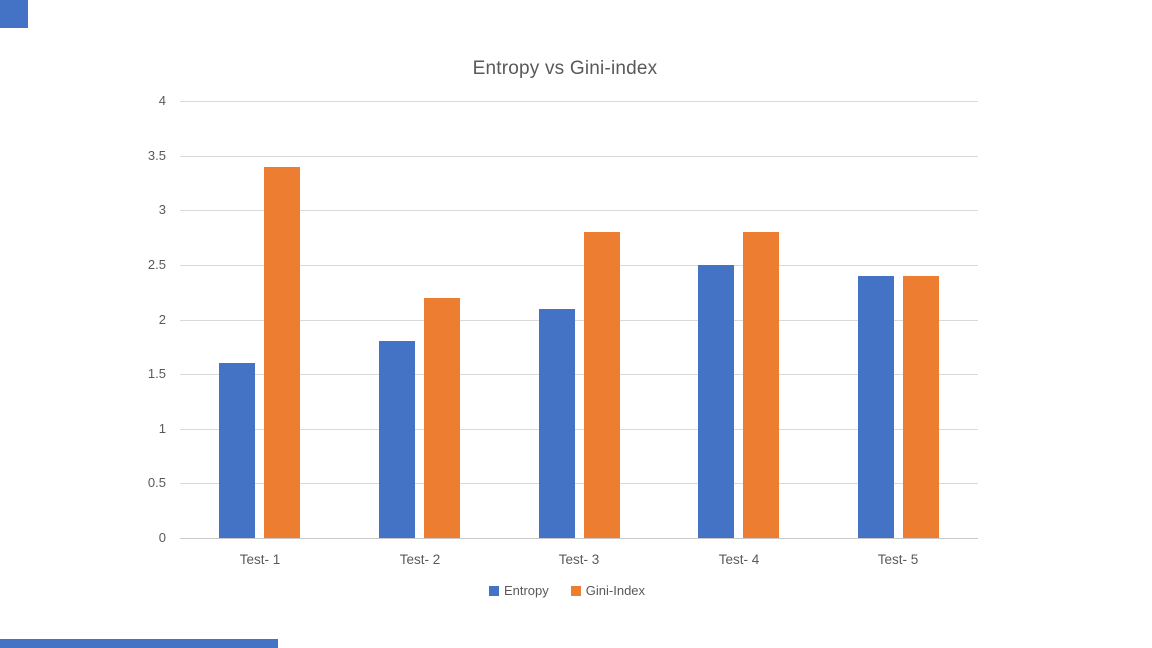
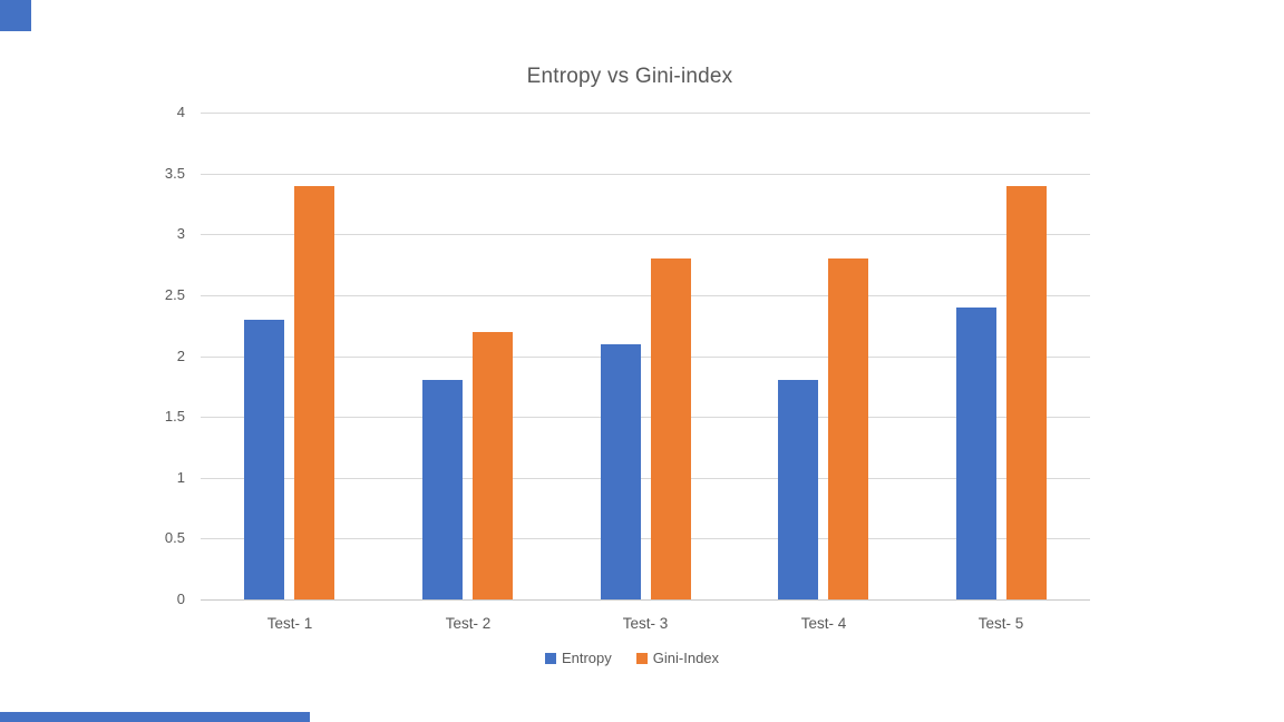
Entropy/Test- 1: 1.6 -> 2.3
Entropy/Test- 4: 2.5 -> 1.8
Gini-Index/Test- 5: 2.4 -> 3.4
